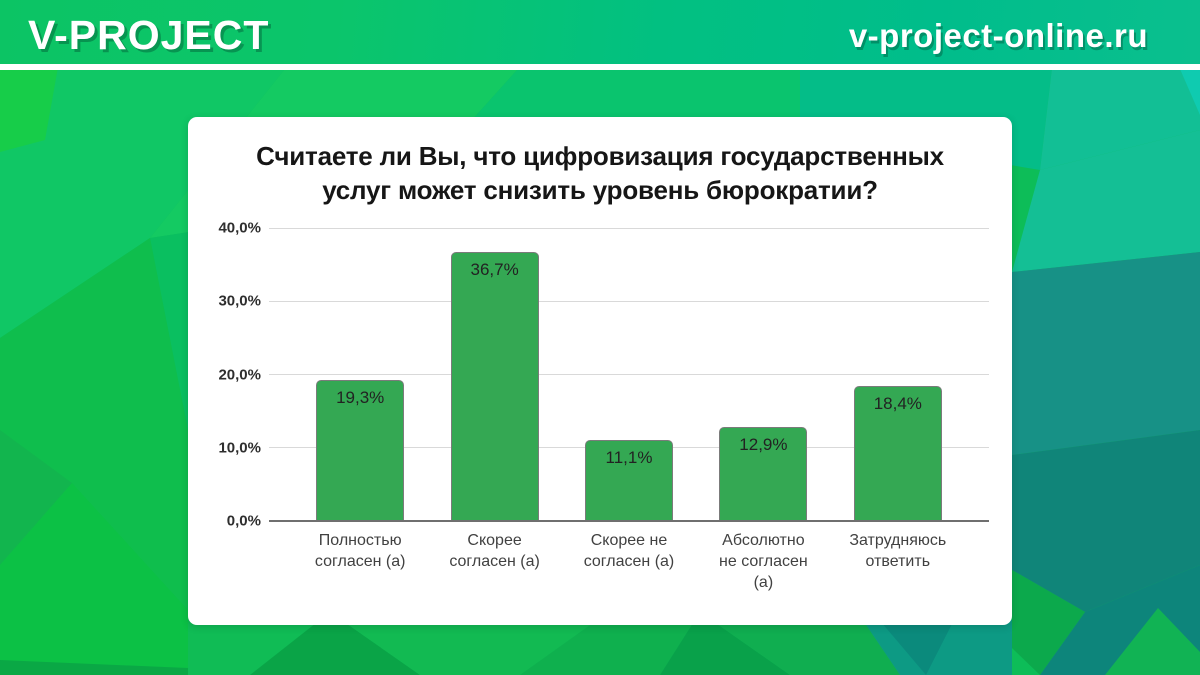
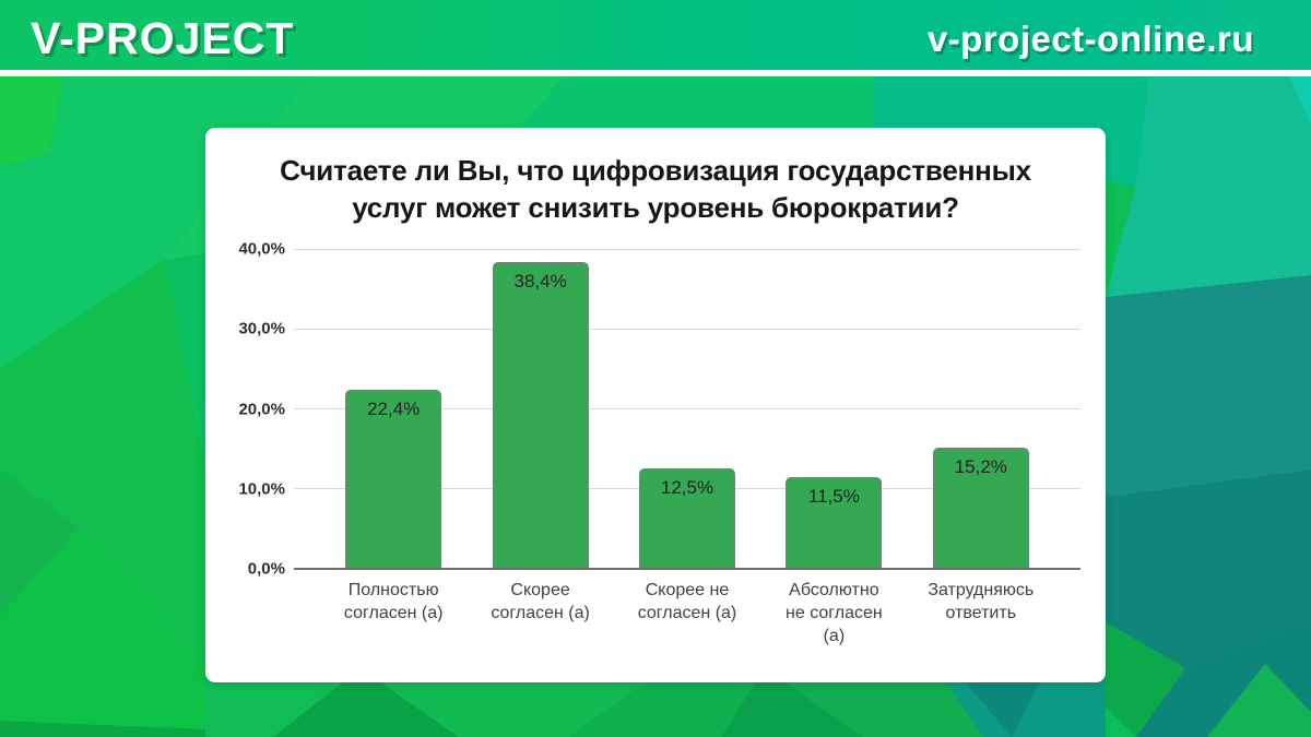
Полностью согласен (а): 19,3% -> 22,4%
Скорее согласен (а): 36,7% -> 38,4%
Скорее не согласен (а): 11,1% -> 12,5%
Абсолютно не согласен (а): 12,9% -> 11,5%
Затрудняюсь ответить: 18,4% -> 15,2%
